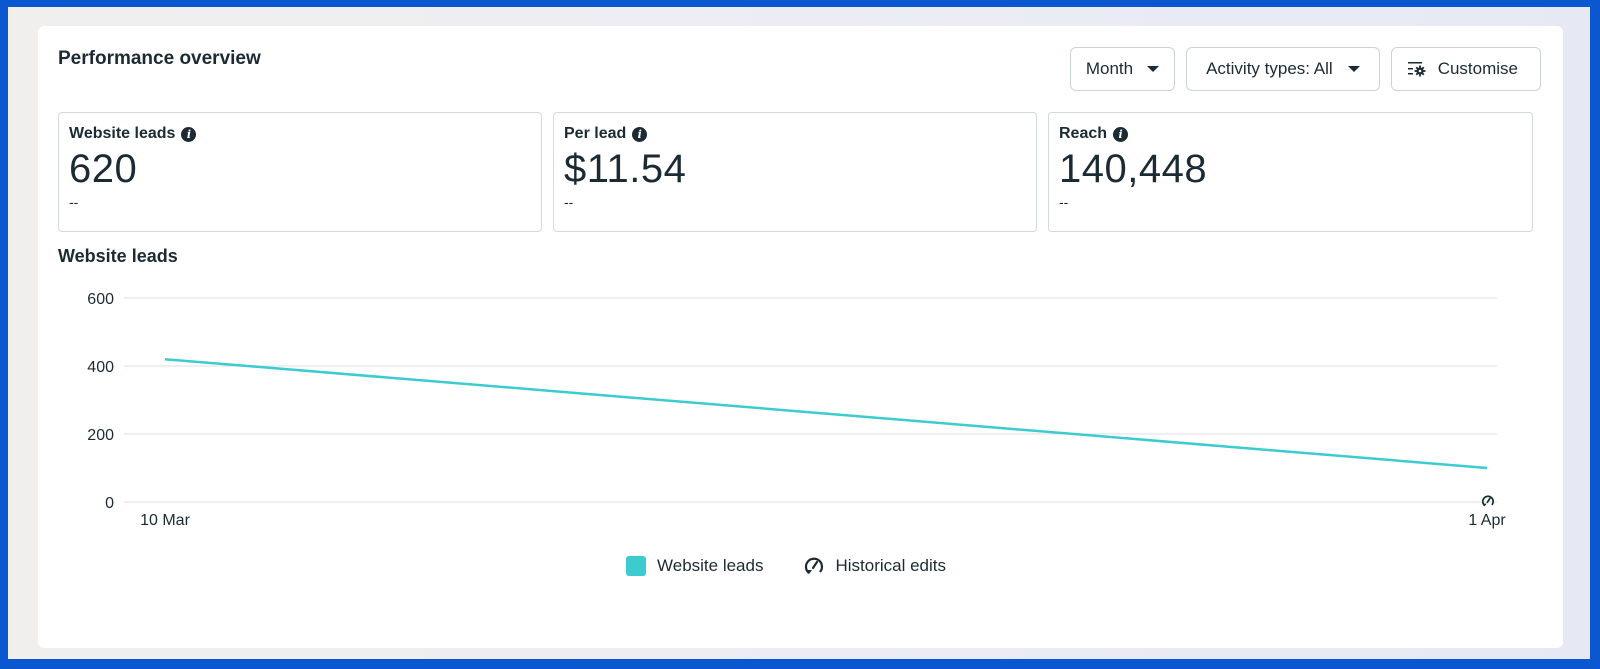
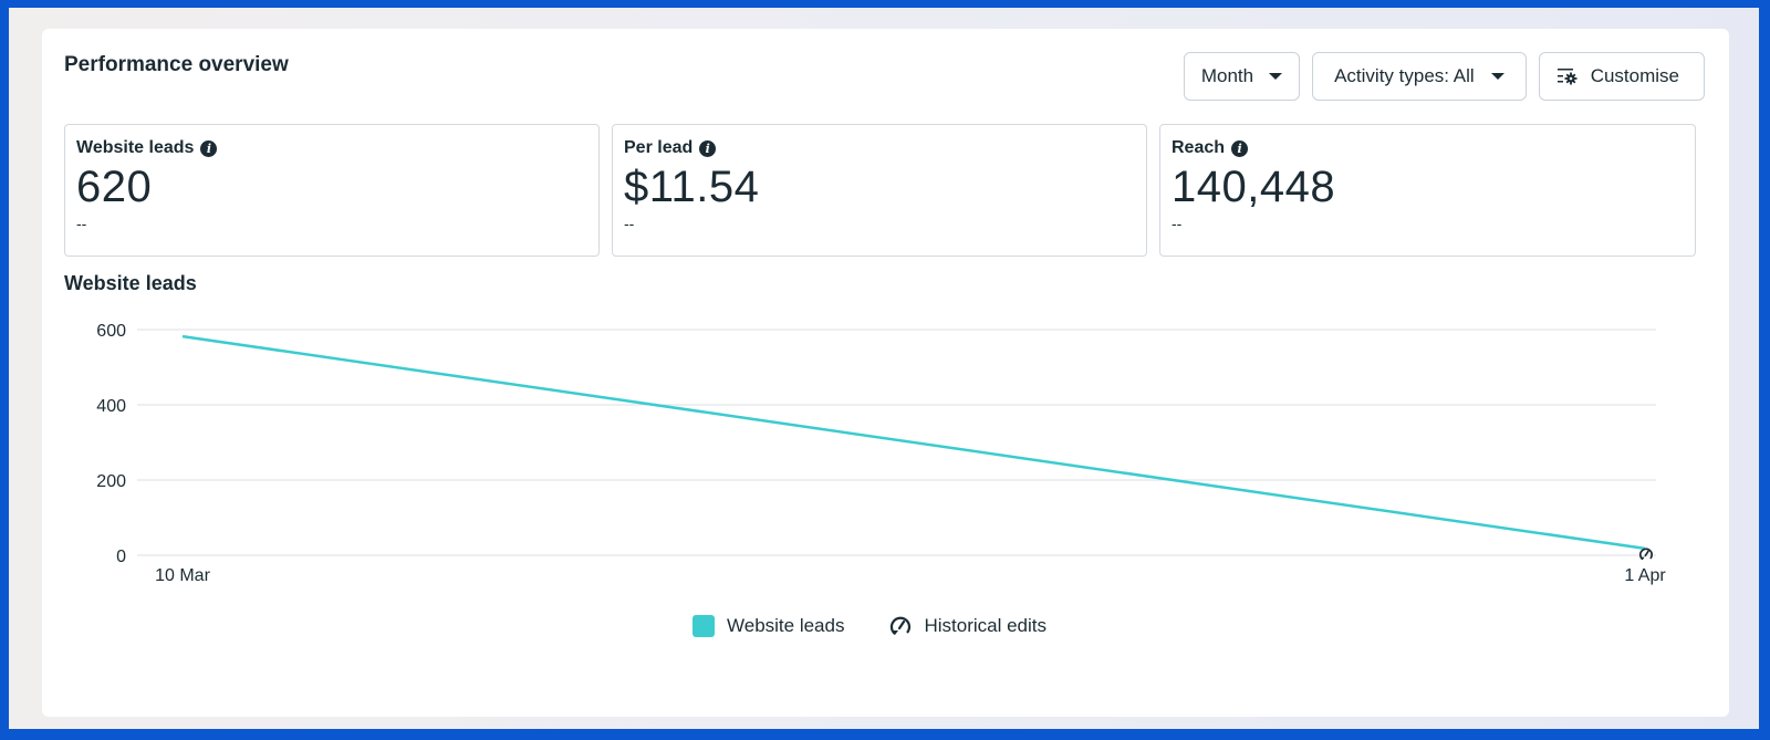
10 Mar: 420 -> 580
1 Apr: 100 -> 20
